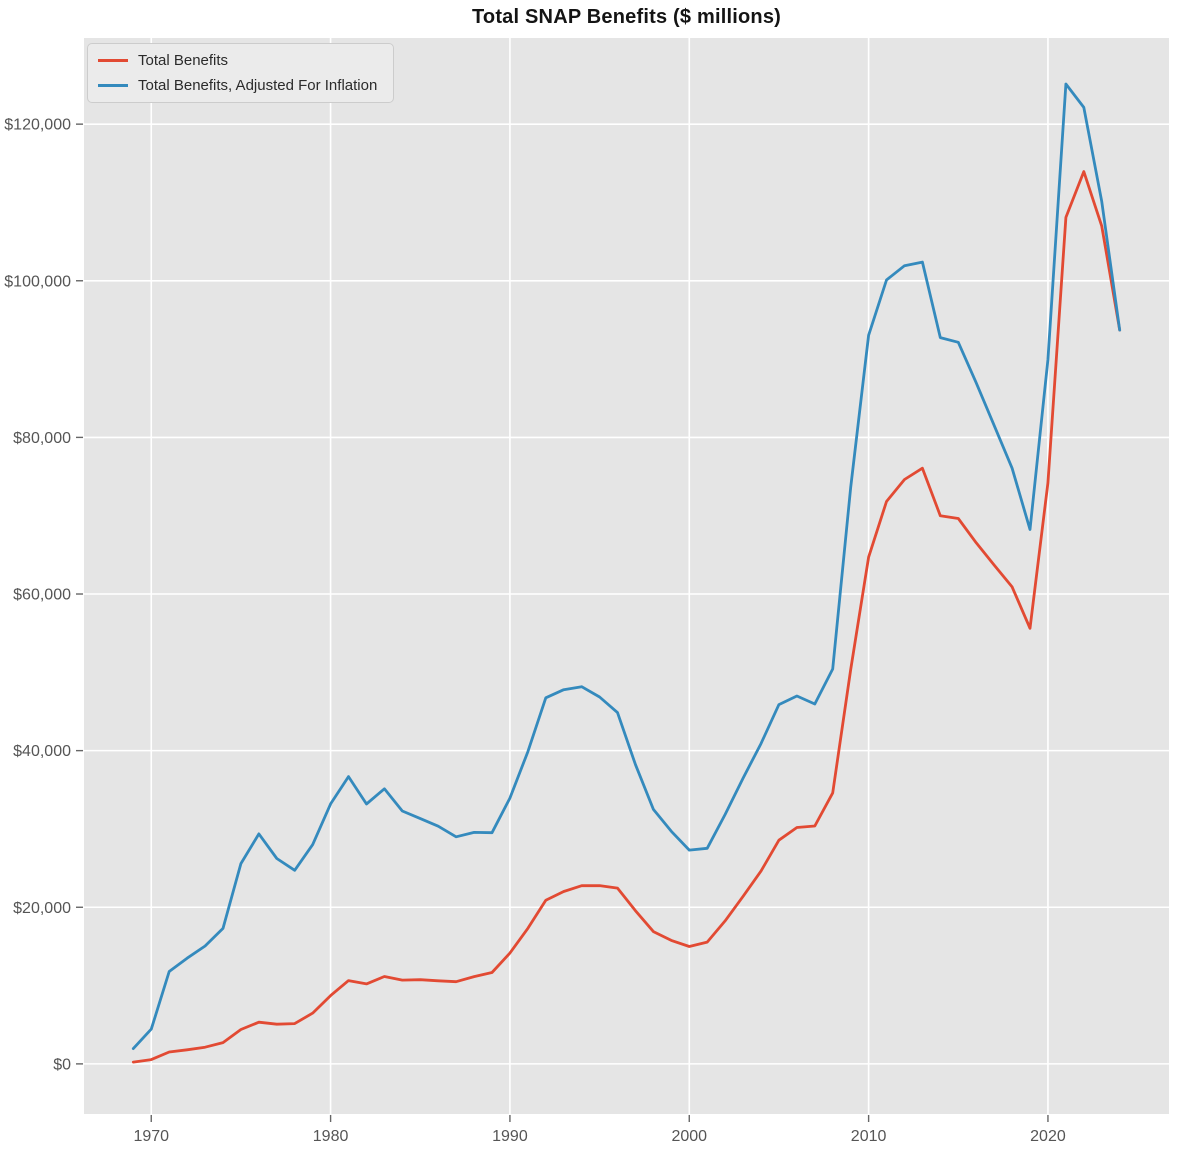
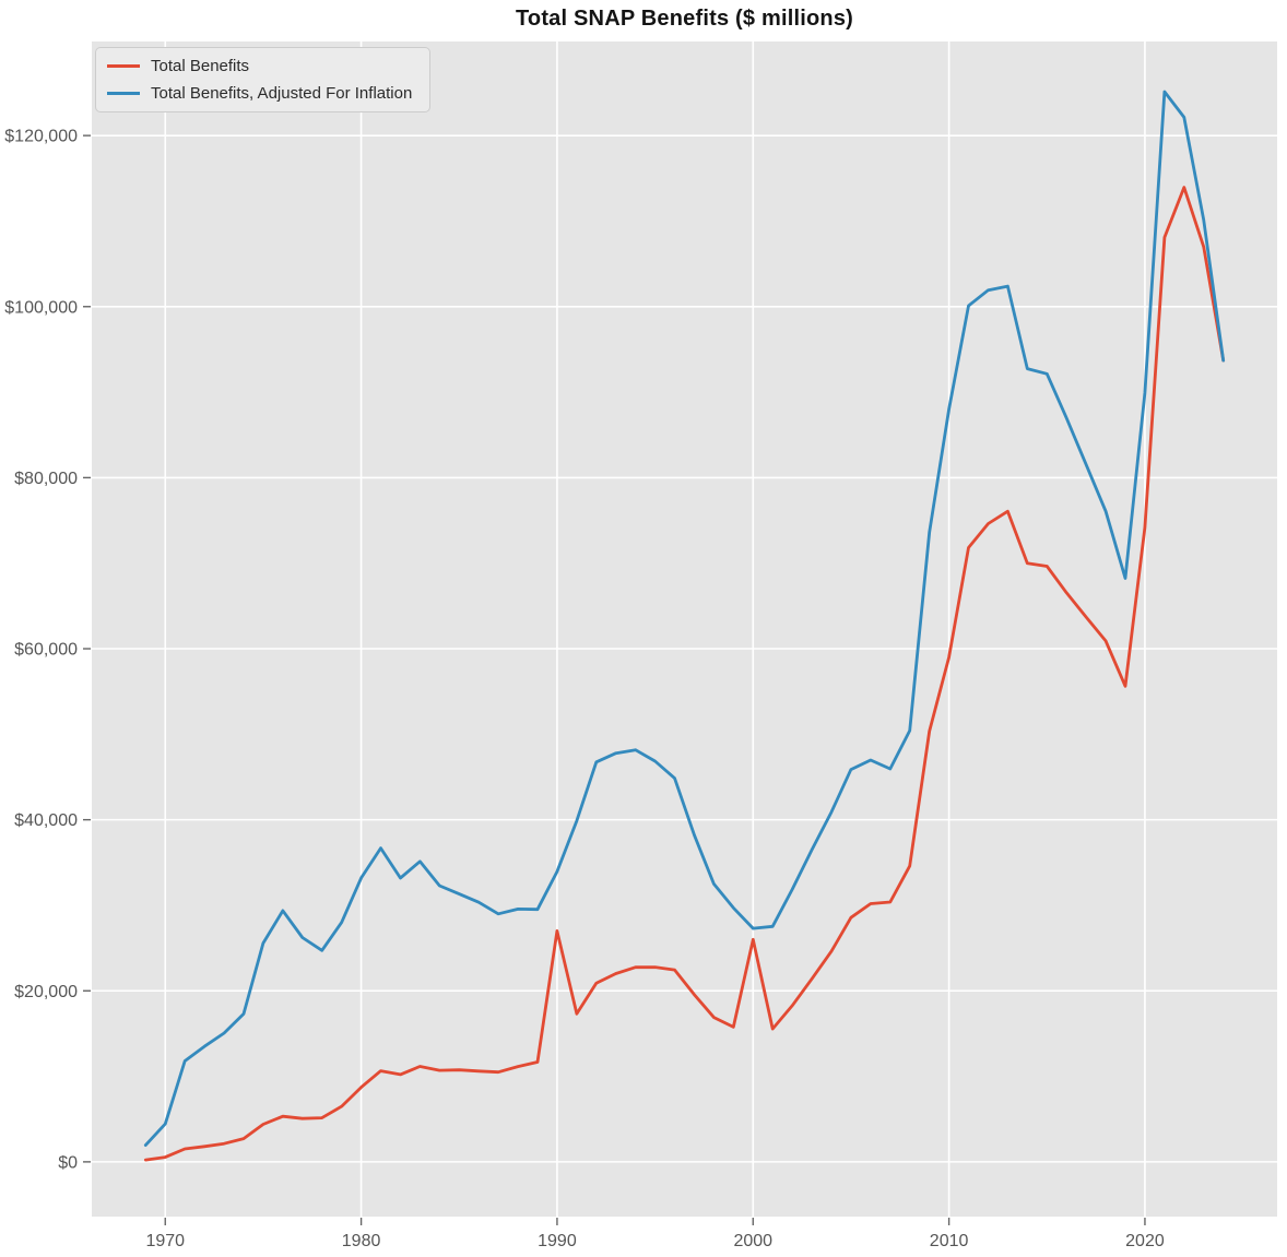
Total Benefits/1990: $14000 -> $27000
Total Benefits/2000: $15000 -> $26000
Total Benefits/2010: $65000 -> $59000
Total Benefits, Adjusted For Inflation/2010: $93000 -> $88000
